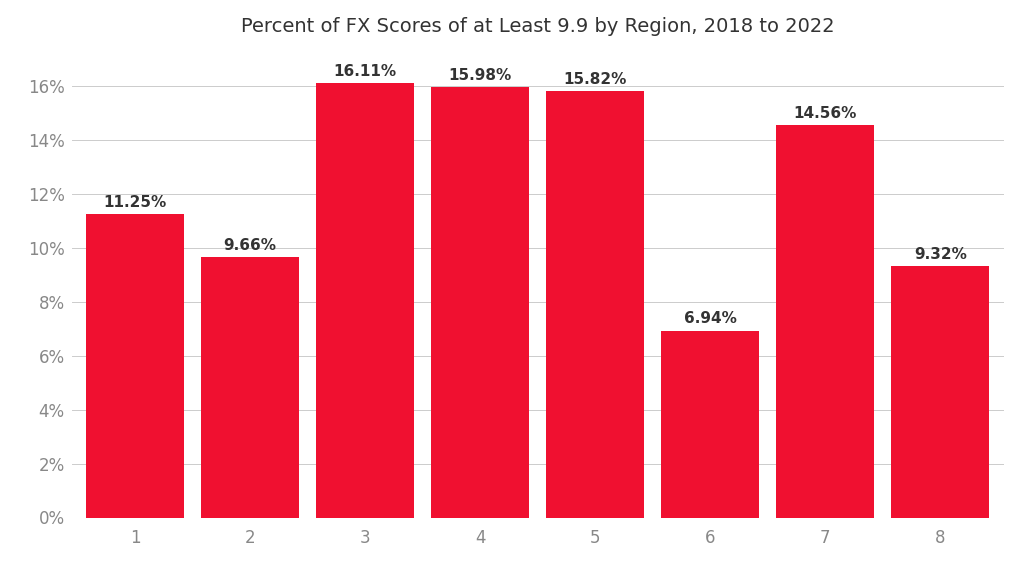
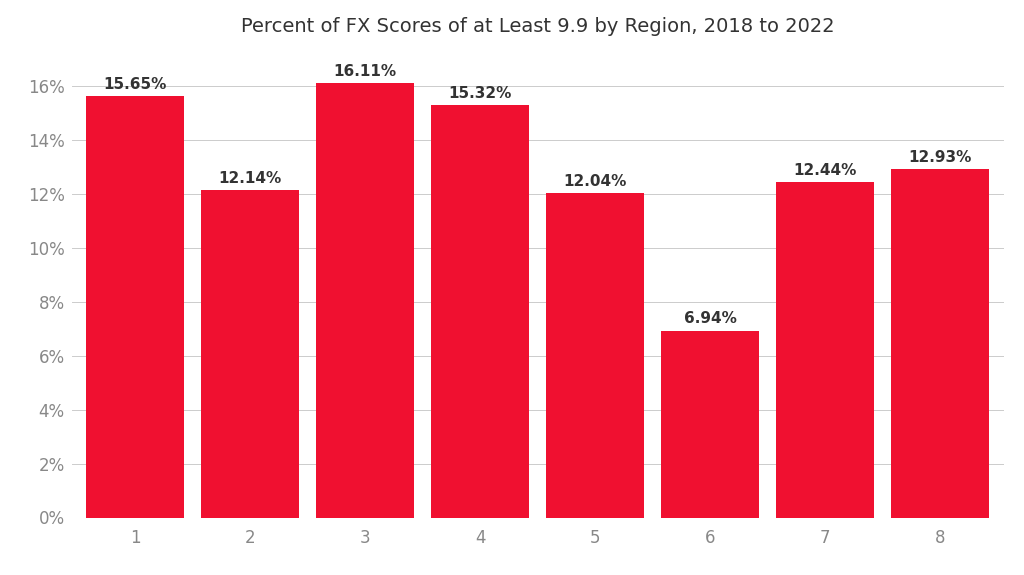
1: 11.25% -> 15.65%
2: 9.66% -> 12.14%
4: 15.98% -> 15.32%
5: 15.82% -> 12.04%
7: 14.56% -> 12.44%
8: 9.32% -> 12.93%
